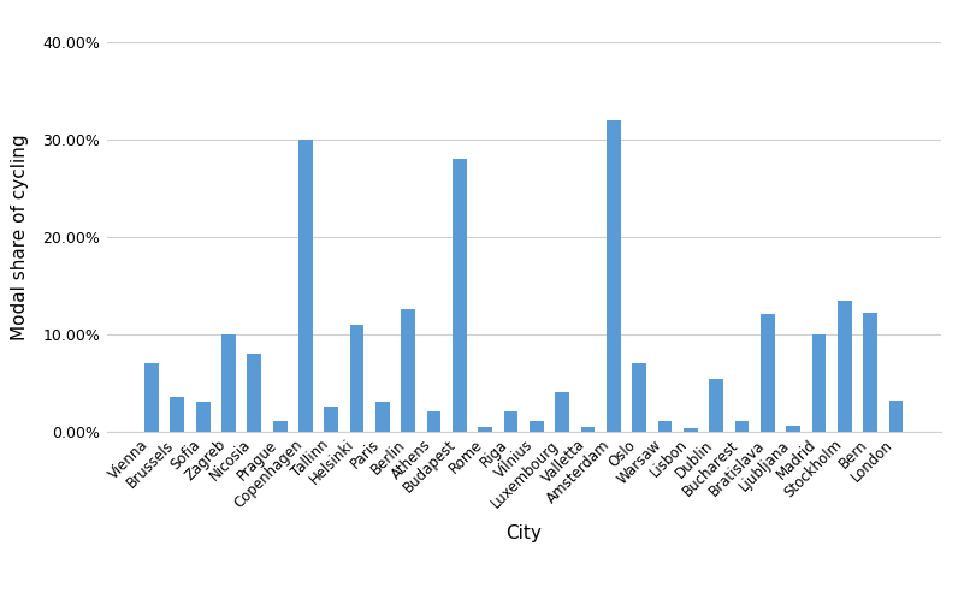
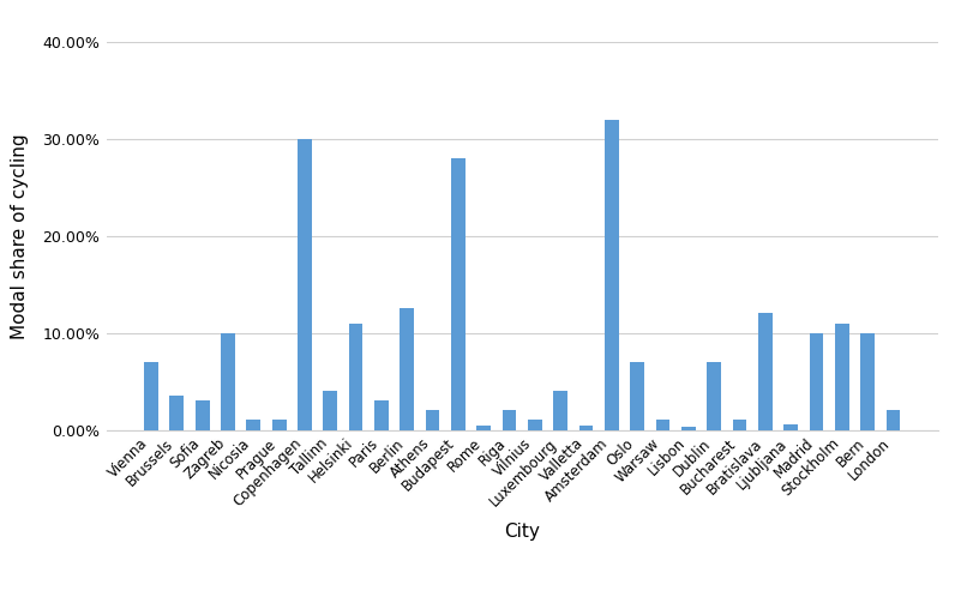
Nicosia: 8.0% -> 1.0%
Tallinn: 2.6% -> 4.0%
Dublin: 5.4% -> 7.0%
Stockholm: 13.4% -> 11.0%
Bern: 12.2% -> 10.0%
London: 3.2% -> 2.0%
